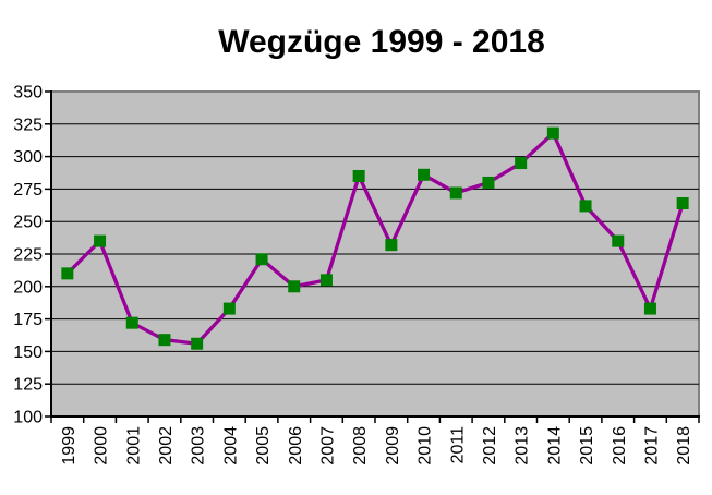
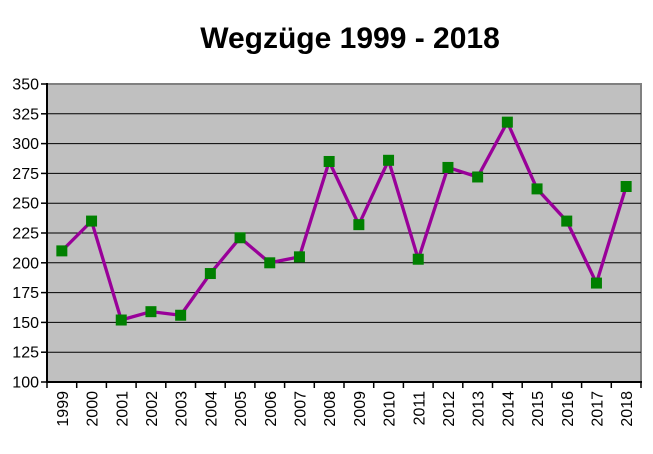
2001: 172 -> 152
2004: 183 -> 191
2011: 272 -> 203
2013: 295 -> 272
